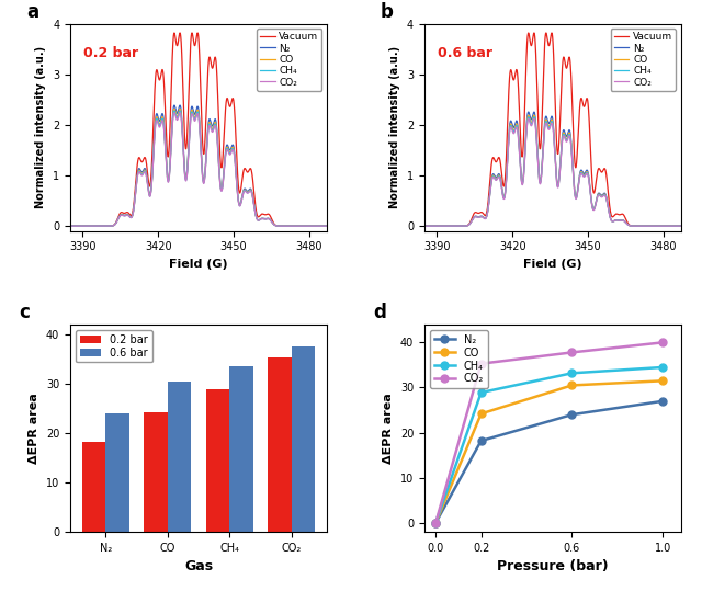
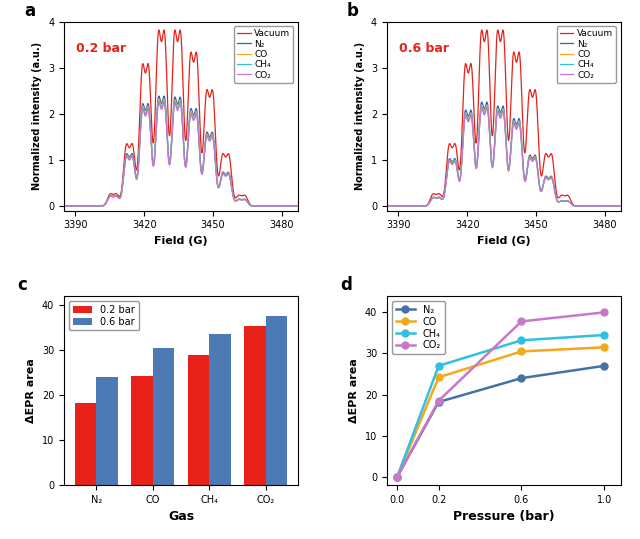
CH₄/0.2: 28.9 -> 27.0
CO₂/0.2: 35.3 -> 18.5
